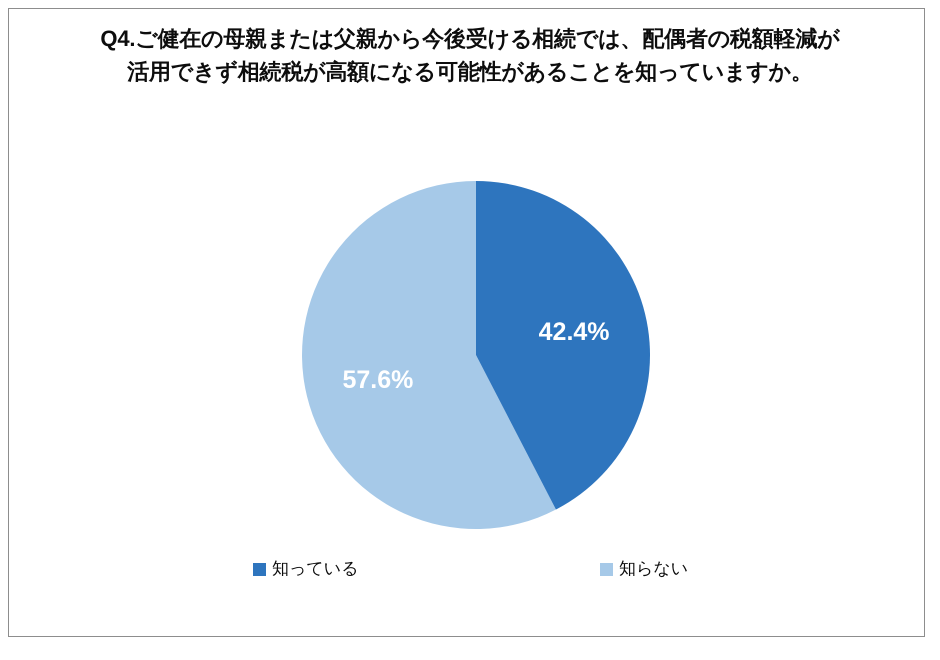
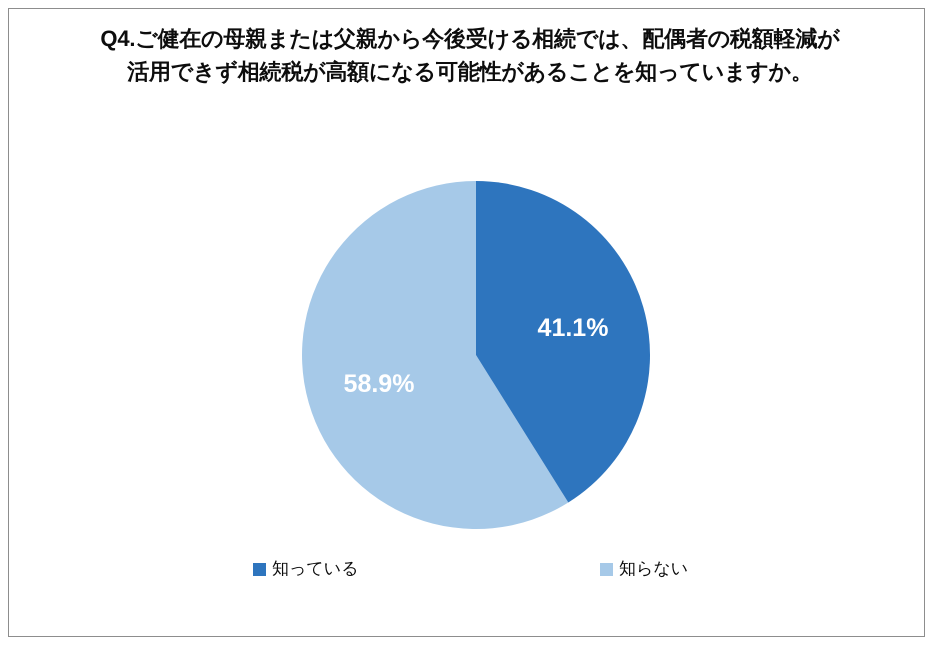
知っている: 42.4% -> 41.1%
知らない: 57.6% -> 58.9%
